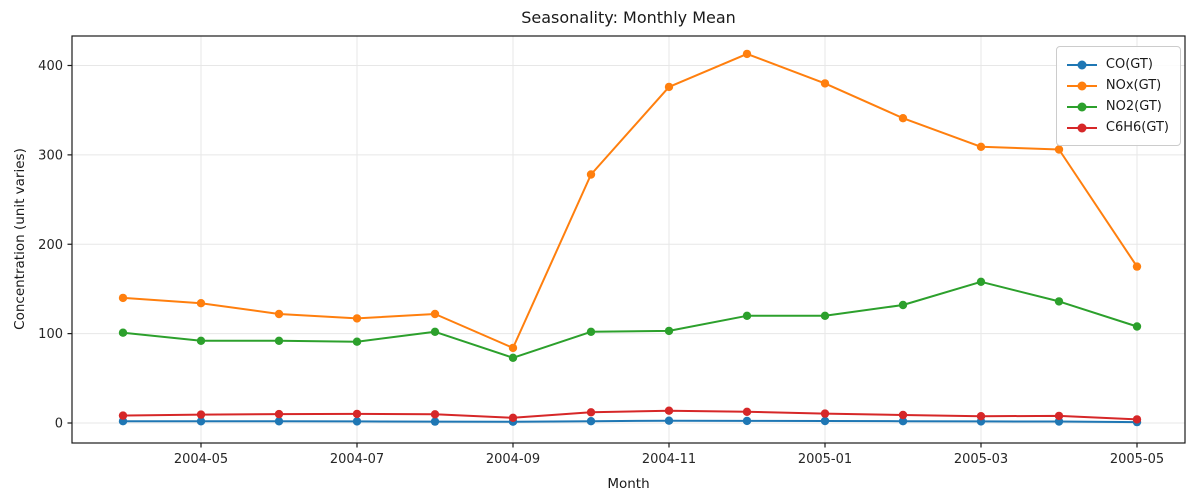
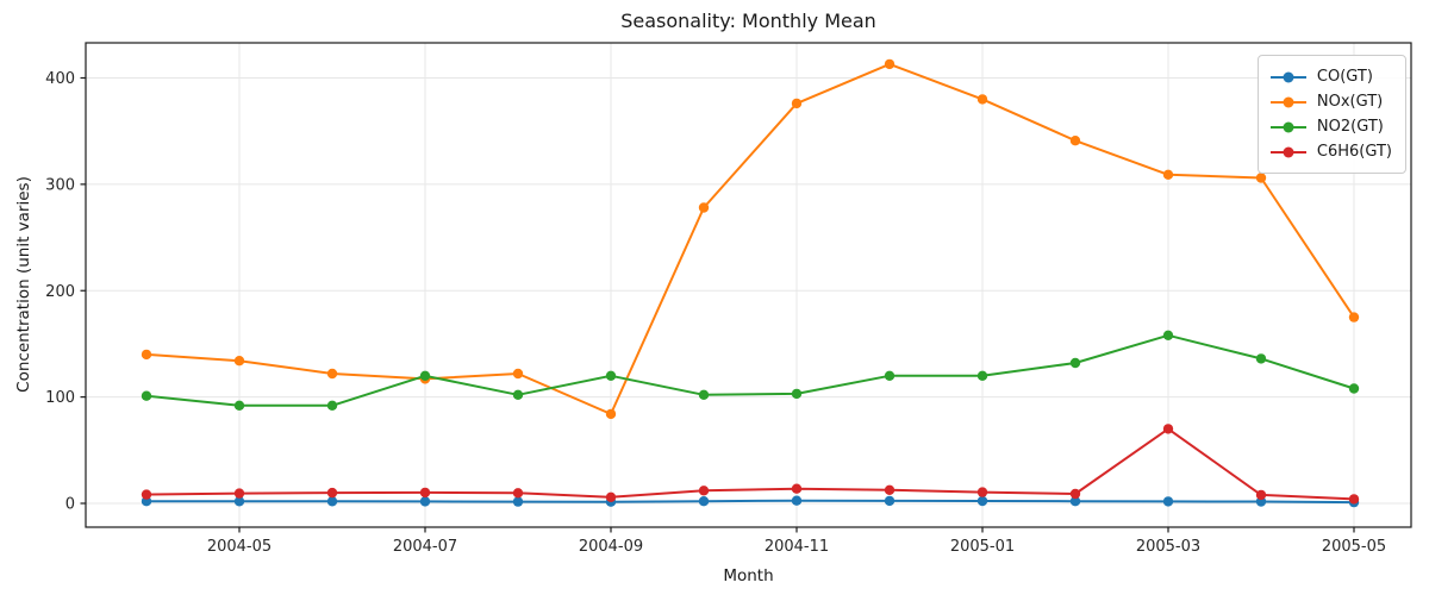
NO2(GT)/2004-07: 90 -> 120
NO2(GT)/2004-09: 70 -> 120
C6H6(GT)/2005-03: 10 -> 70
